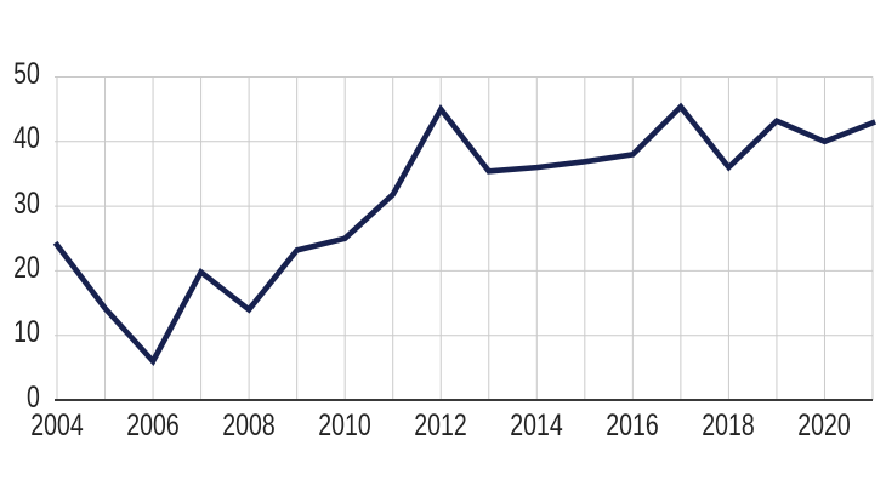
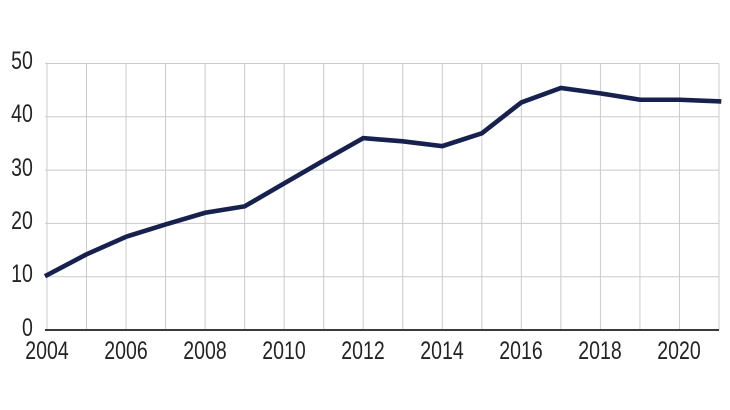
2004: 24 -> 10
2006: 6 -> 18
2008: 14 -> 22
2010: 25 -> 28
2012: 45 -> 36
2014: 36 -> 34
2016: 38 -> 43
2018: 36 -> 44
2020: 40 -> 43
